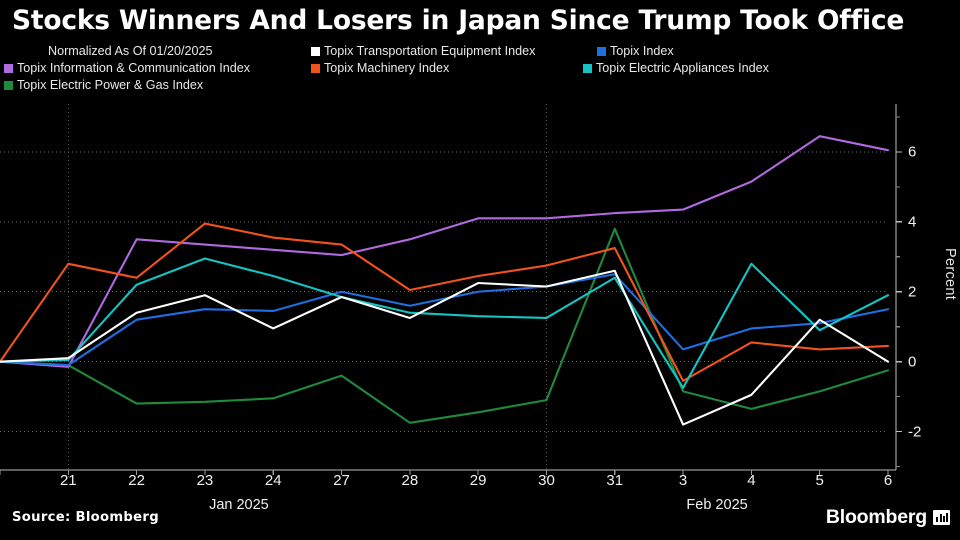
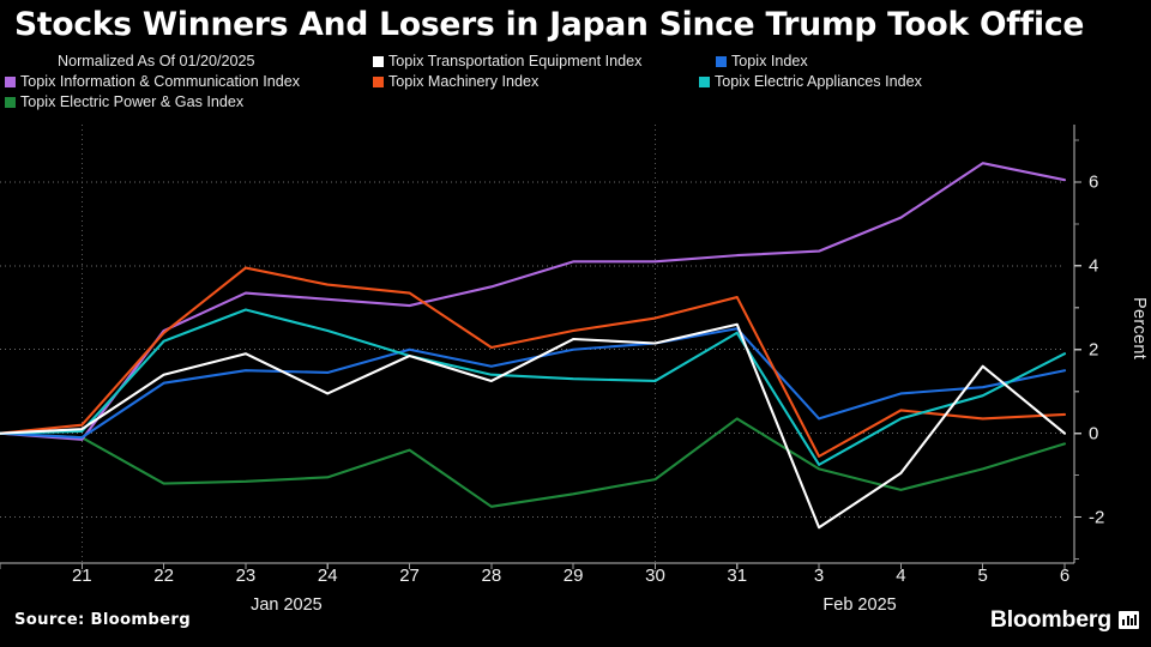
Topix Machinery Index/21: 2.8 -> 0.2
Topix Information & Communication Index/22: 3.5 -> 2.5
Topix Electric Power & Gas Index/31: 3.8 -> 0.3
Topix Transportation Equipment Index/3: -1.8 -> -2.2
Topix Electric Appliances Index/4: 2.8 -> 0.3
Topix Transportation Equipment Index/5: 1.2 -> 1.6
